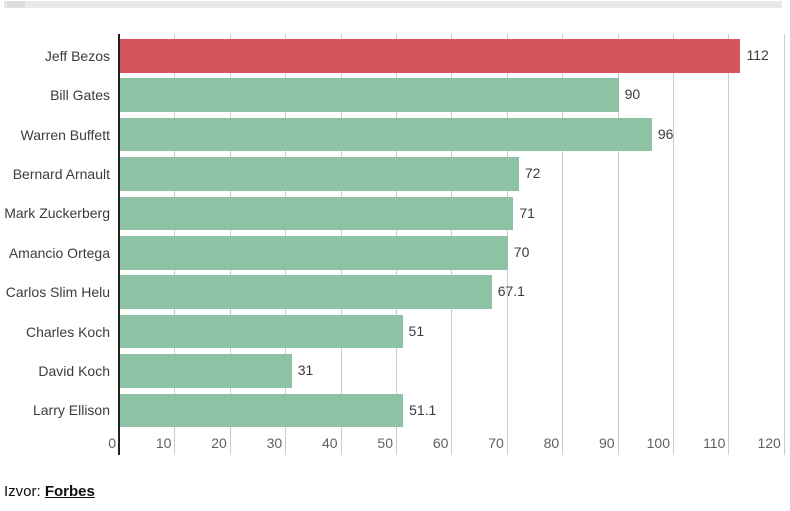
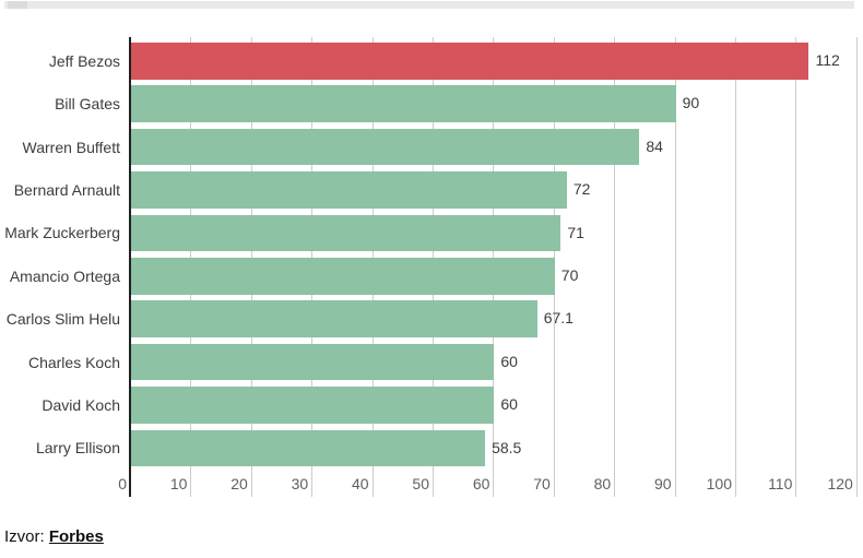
Warren Buffett: 96 -> 84
Charles Koch: 51 -> 60
David Koch: 31 -> 60
Larry Ellison: 51.1 -> 58.5
